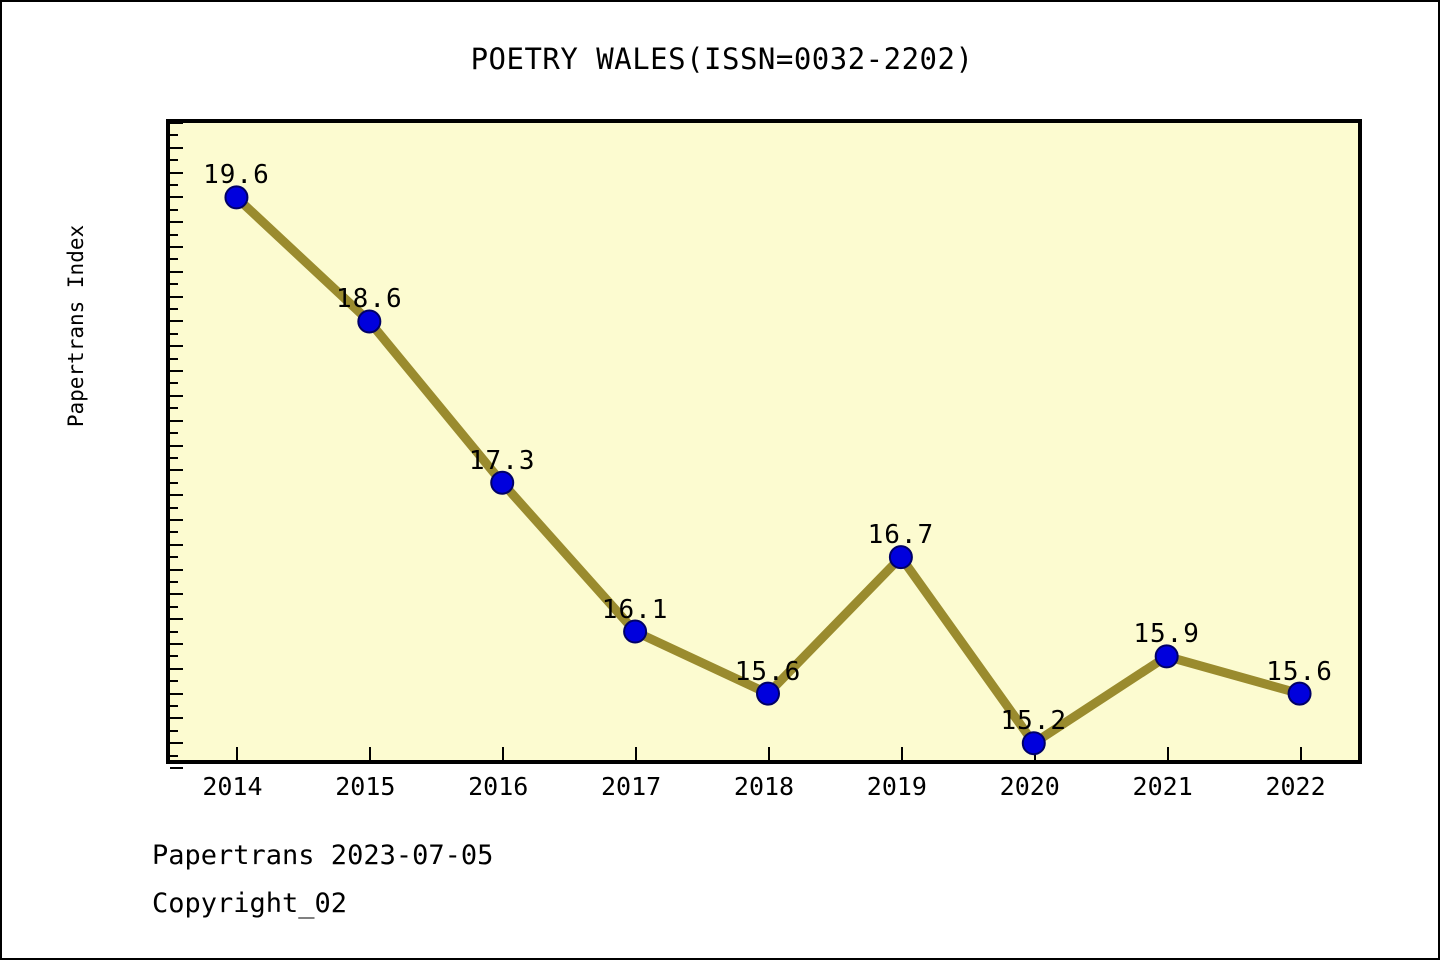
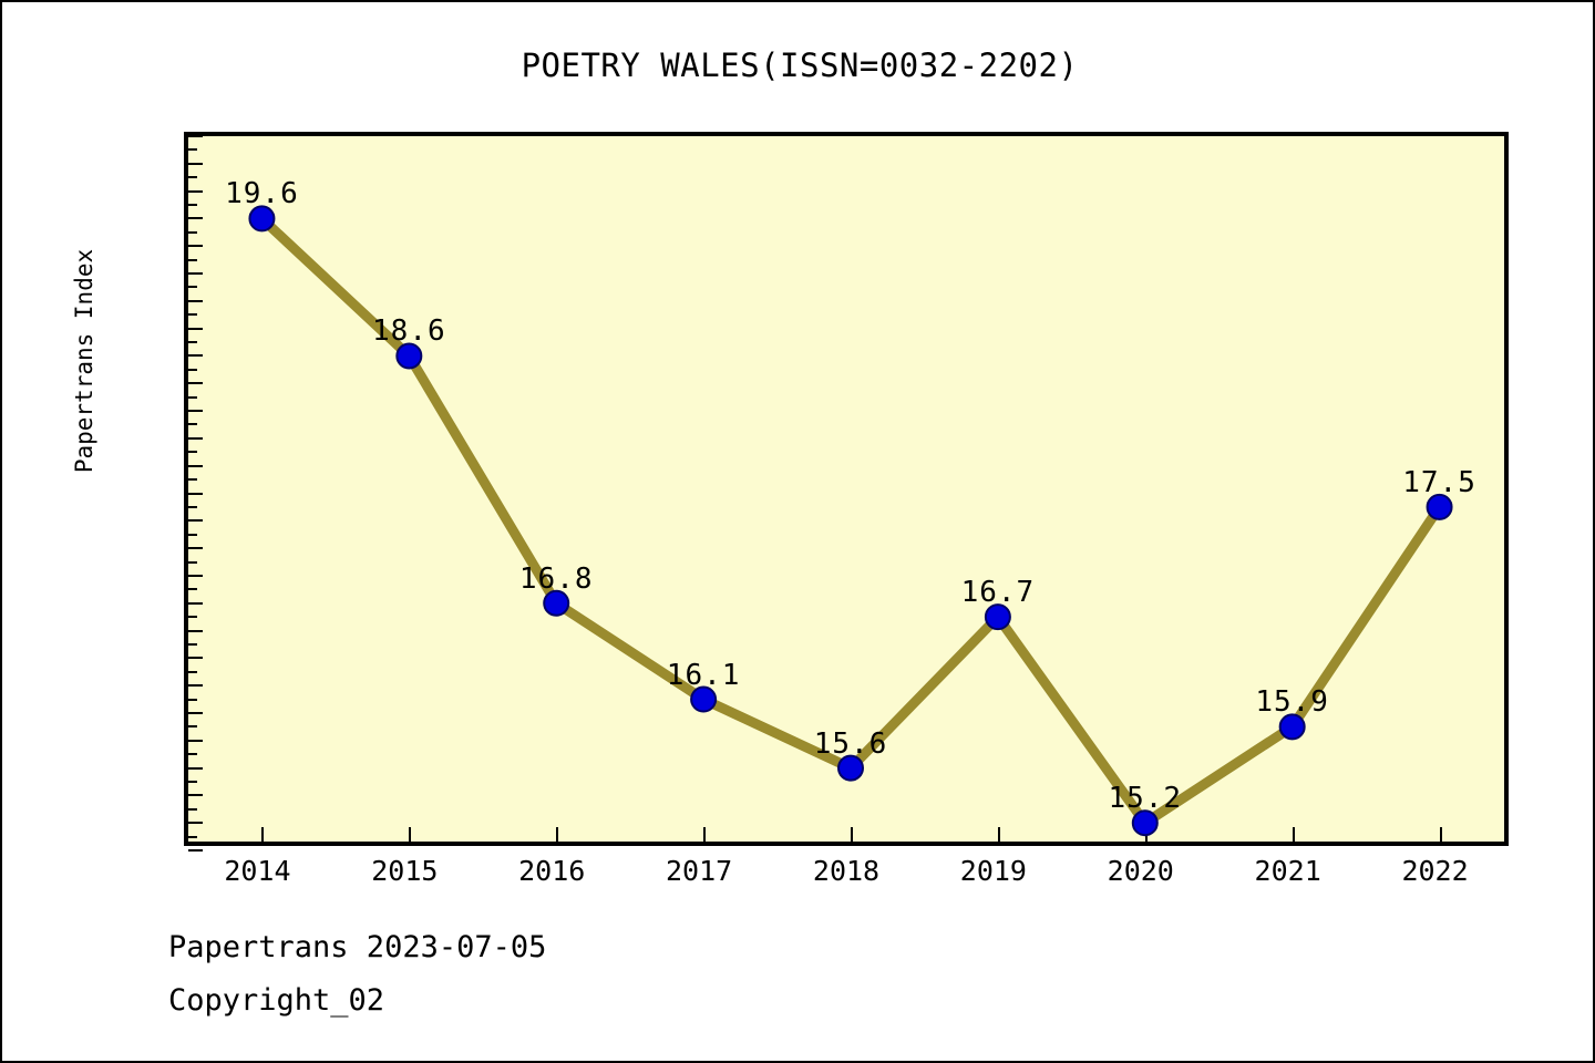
2016: 17.3 -> 16.8
2022: 15.6 -> 17.5
